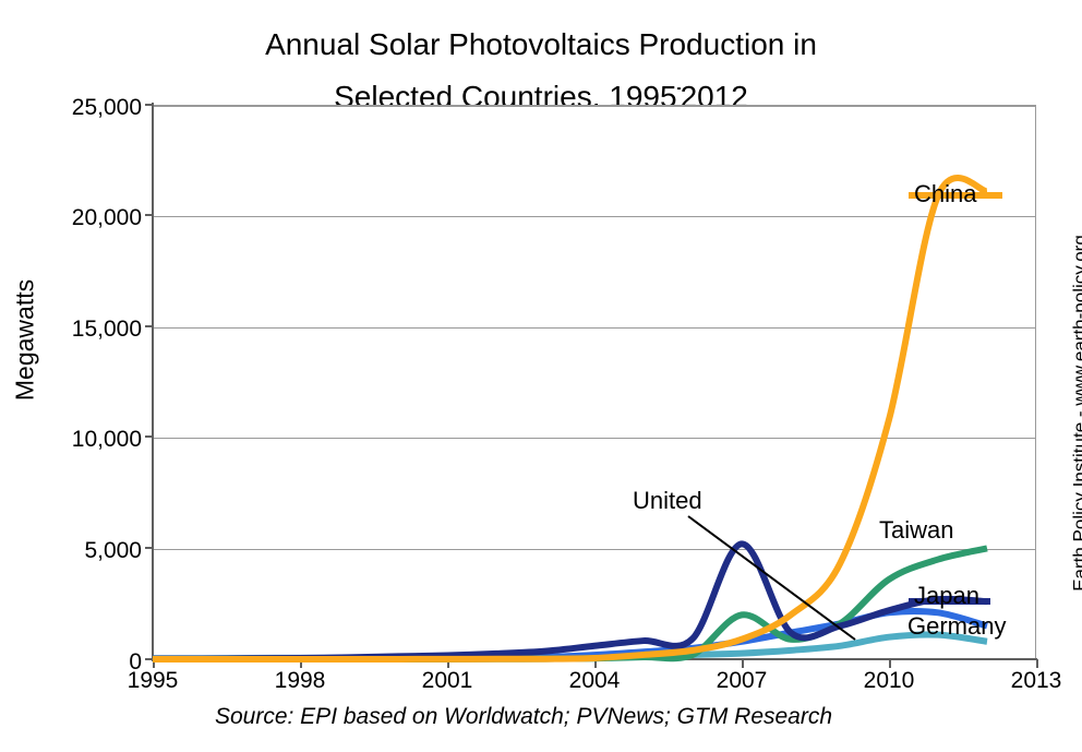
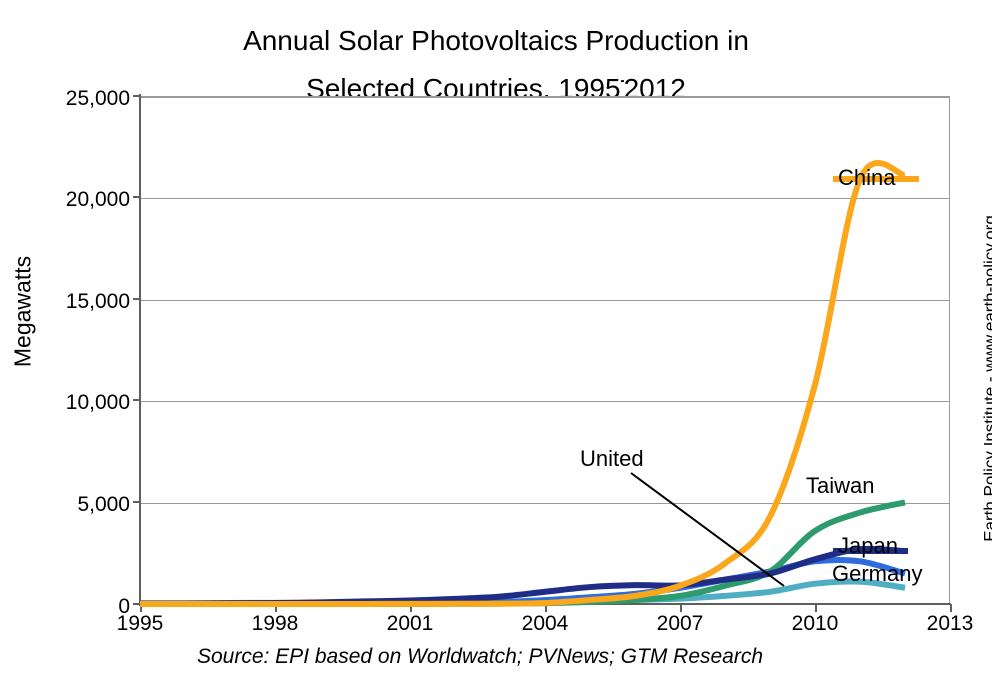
Taiwan/2007: 2000 -> 400
Japan/2007: 5200 -> 900
